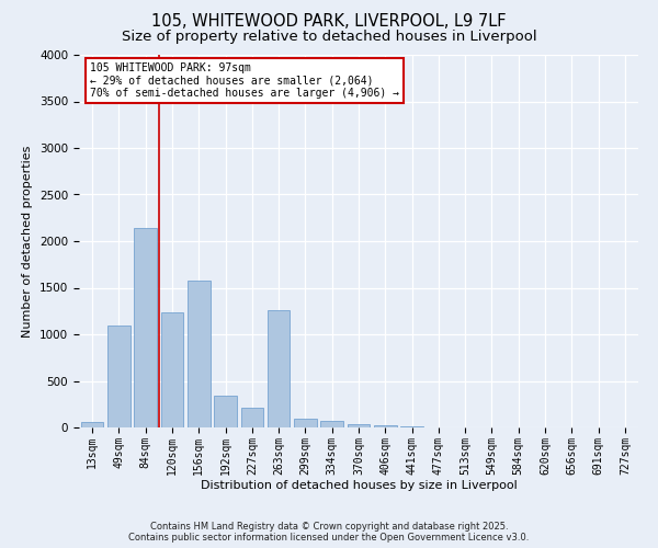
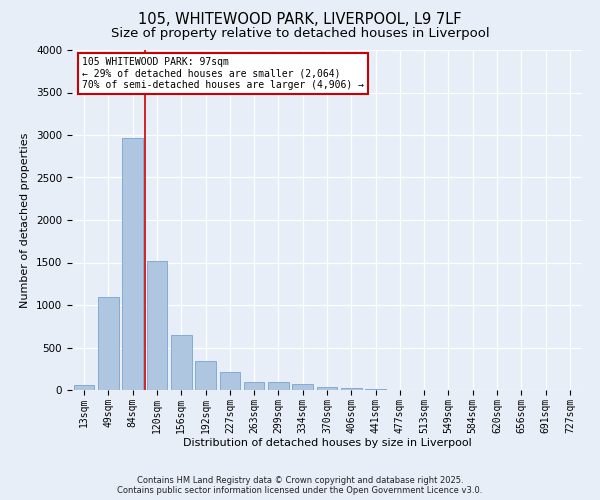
84sqm: 2140 -> 2970
120sqm: 1240 -> 1520
156sqm: 1580 -> 650
263sqm: 1260 -> 100
